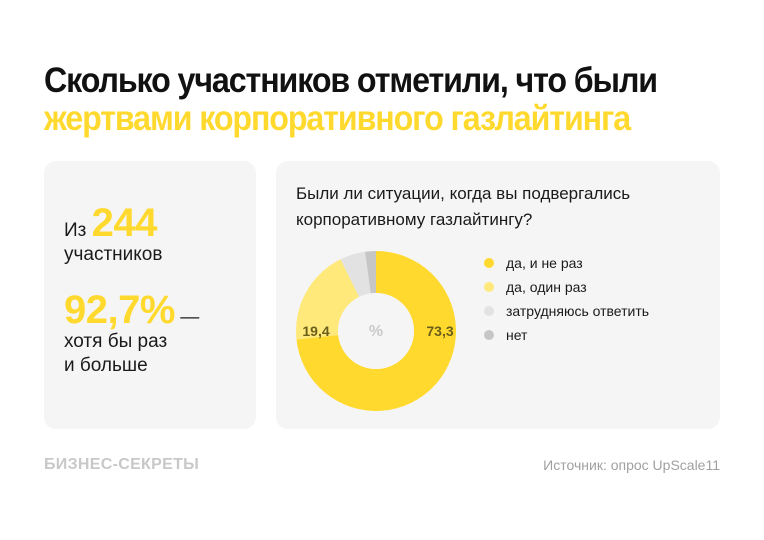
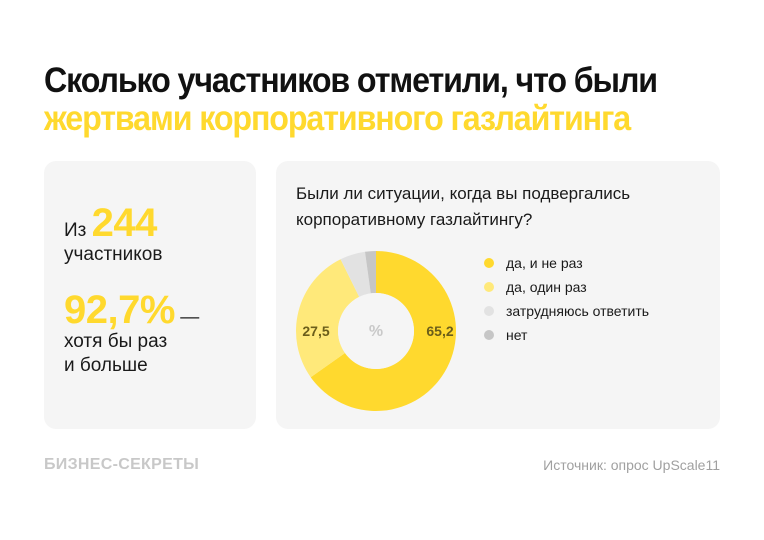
да, и не раз: 73,3 -> 65,2
да, один раз: 19,4 -> 27,5
